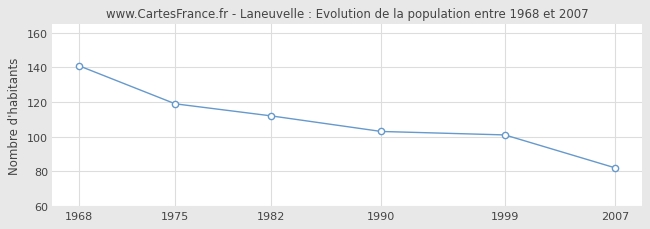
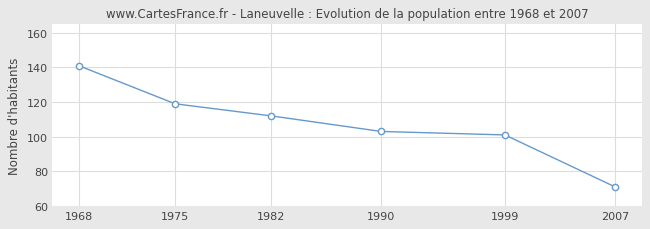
2007: 82 -> 71
